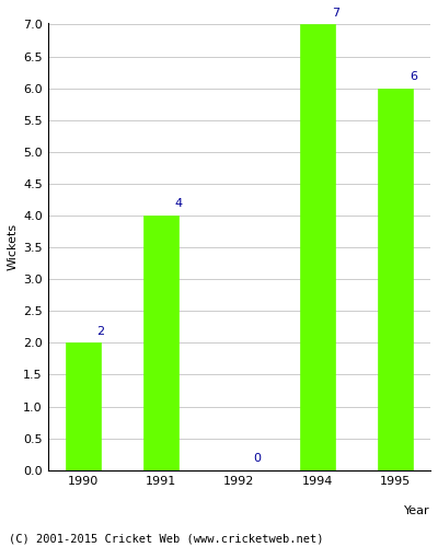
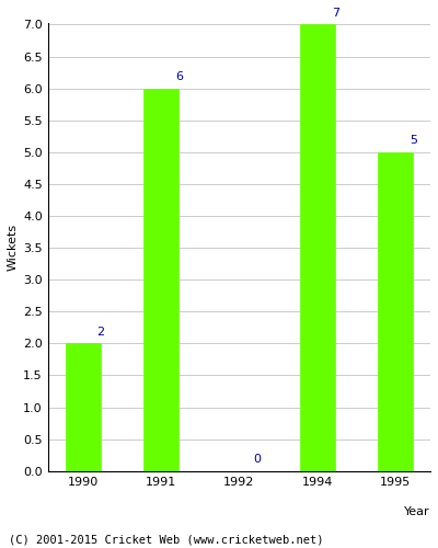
1991: 4 -> 6
1995: 6 -> 5
